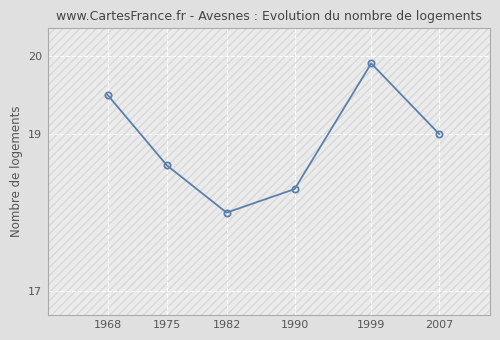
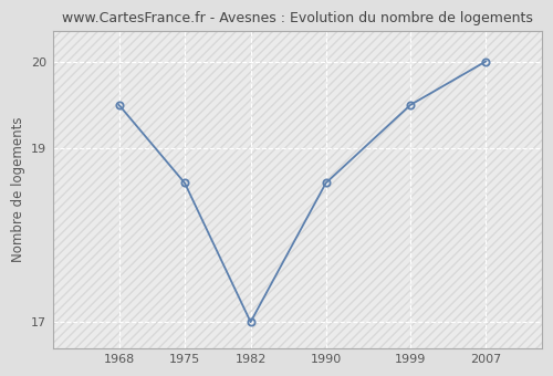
1982: 18.0 -> 17.0
1990: 18.3 -> 18.6
1999: 19.9 -> 19.5
2007: 19.0 -> 20.0
